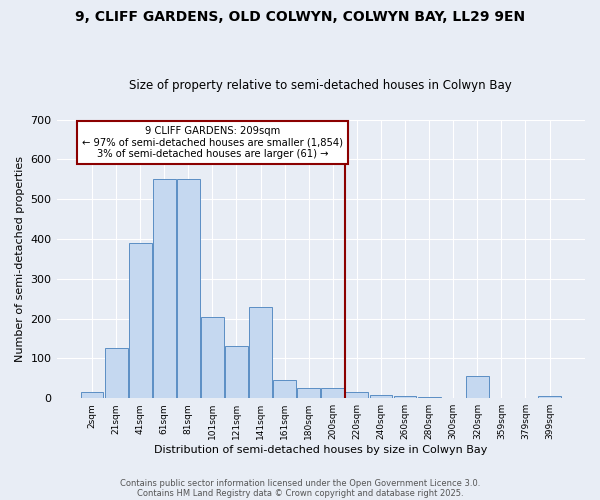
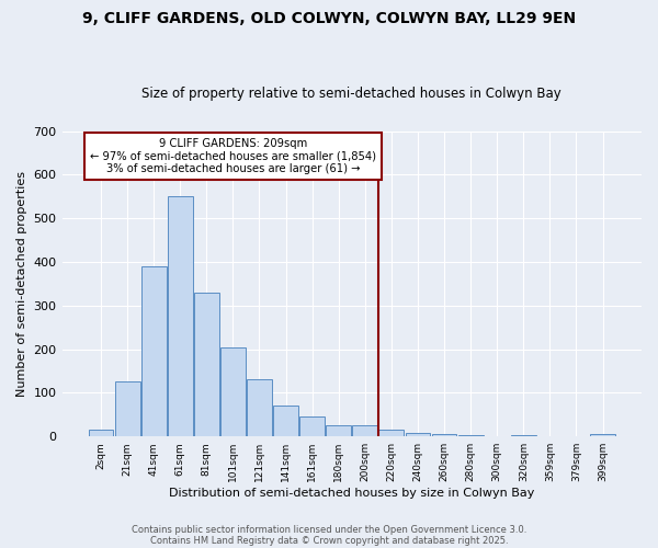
81sqm: 550 -> 330
141sqm: 230 -> 70
320sqm: 55 -> 4
